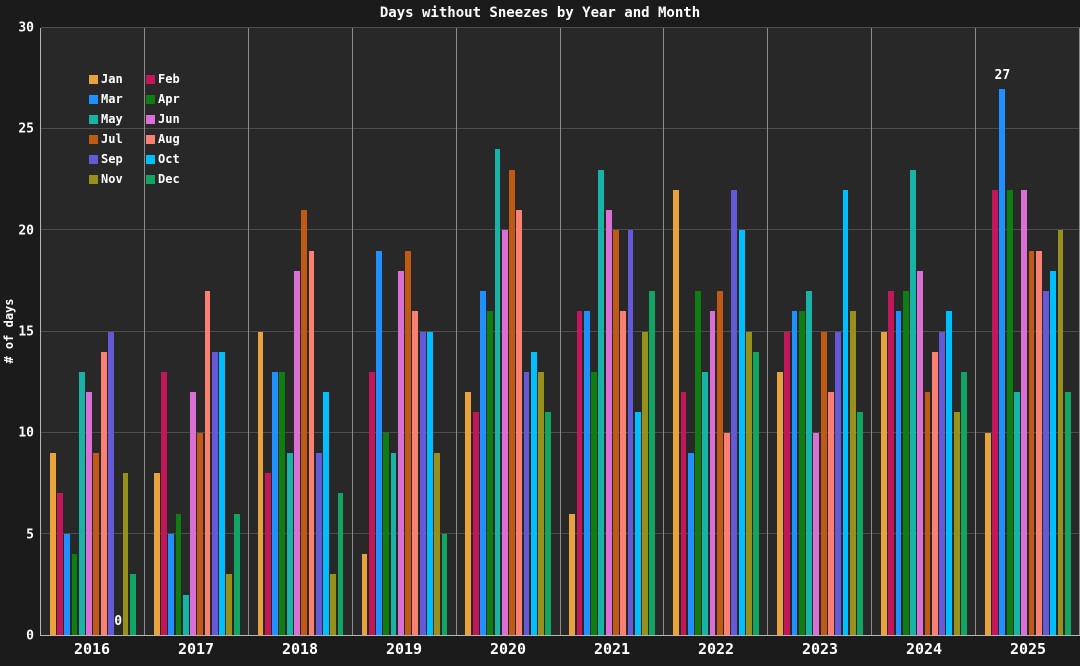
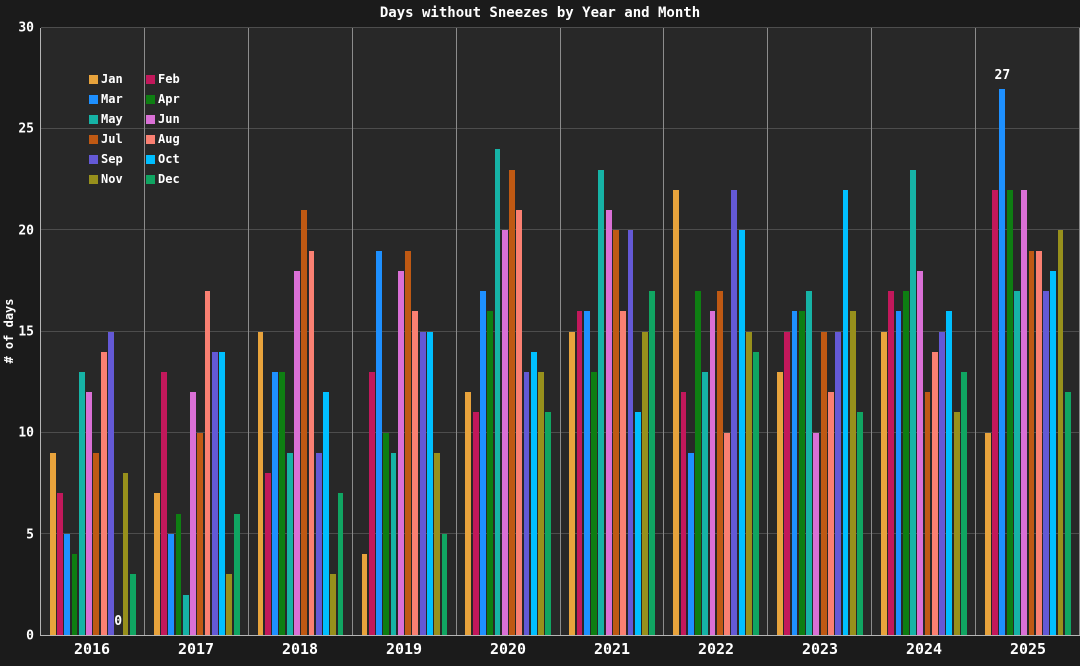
Jan/2017: 8 -> 7
Jan/2021: 6 -> 15
May/2025: 12 -> 17
